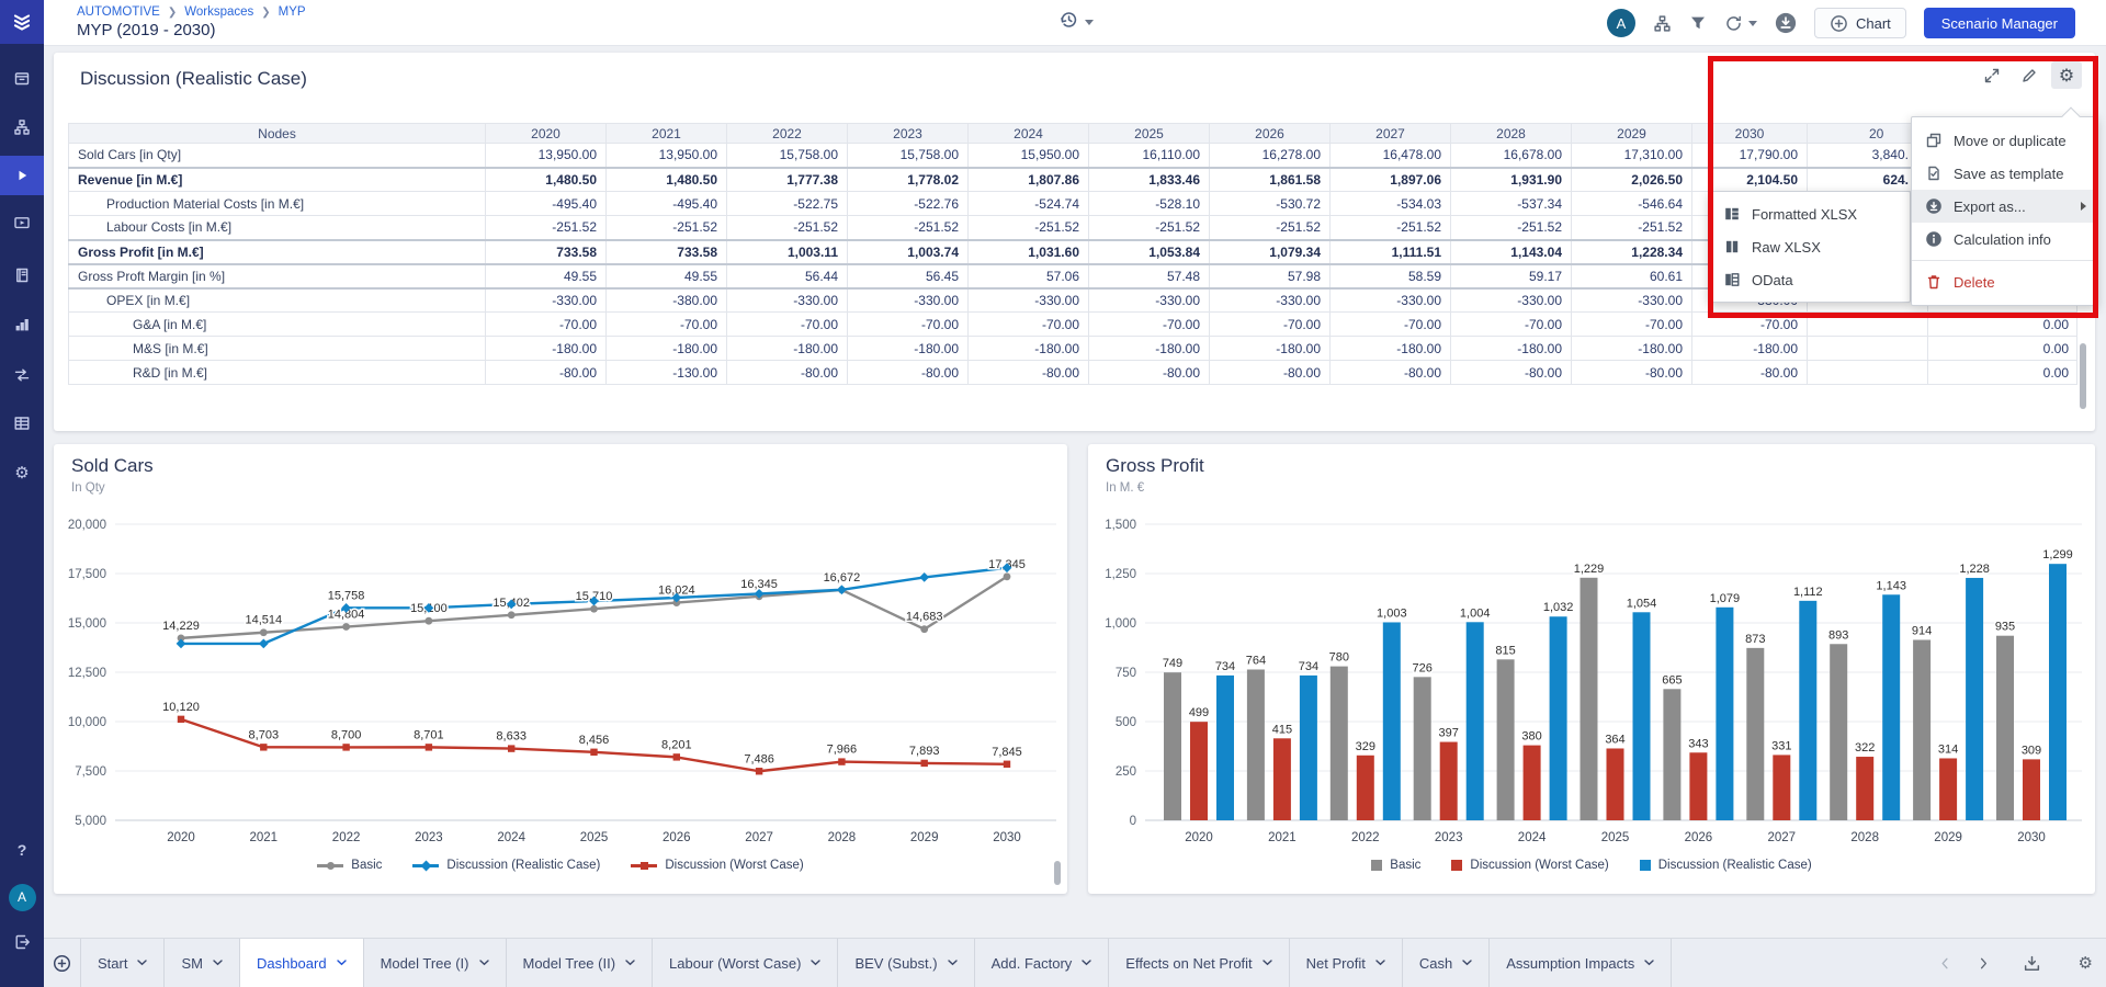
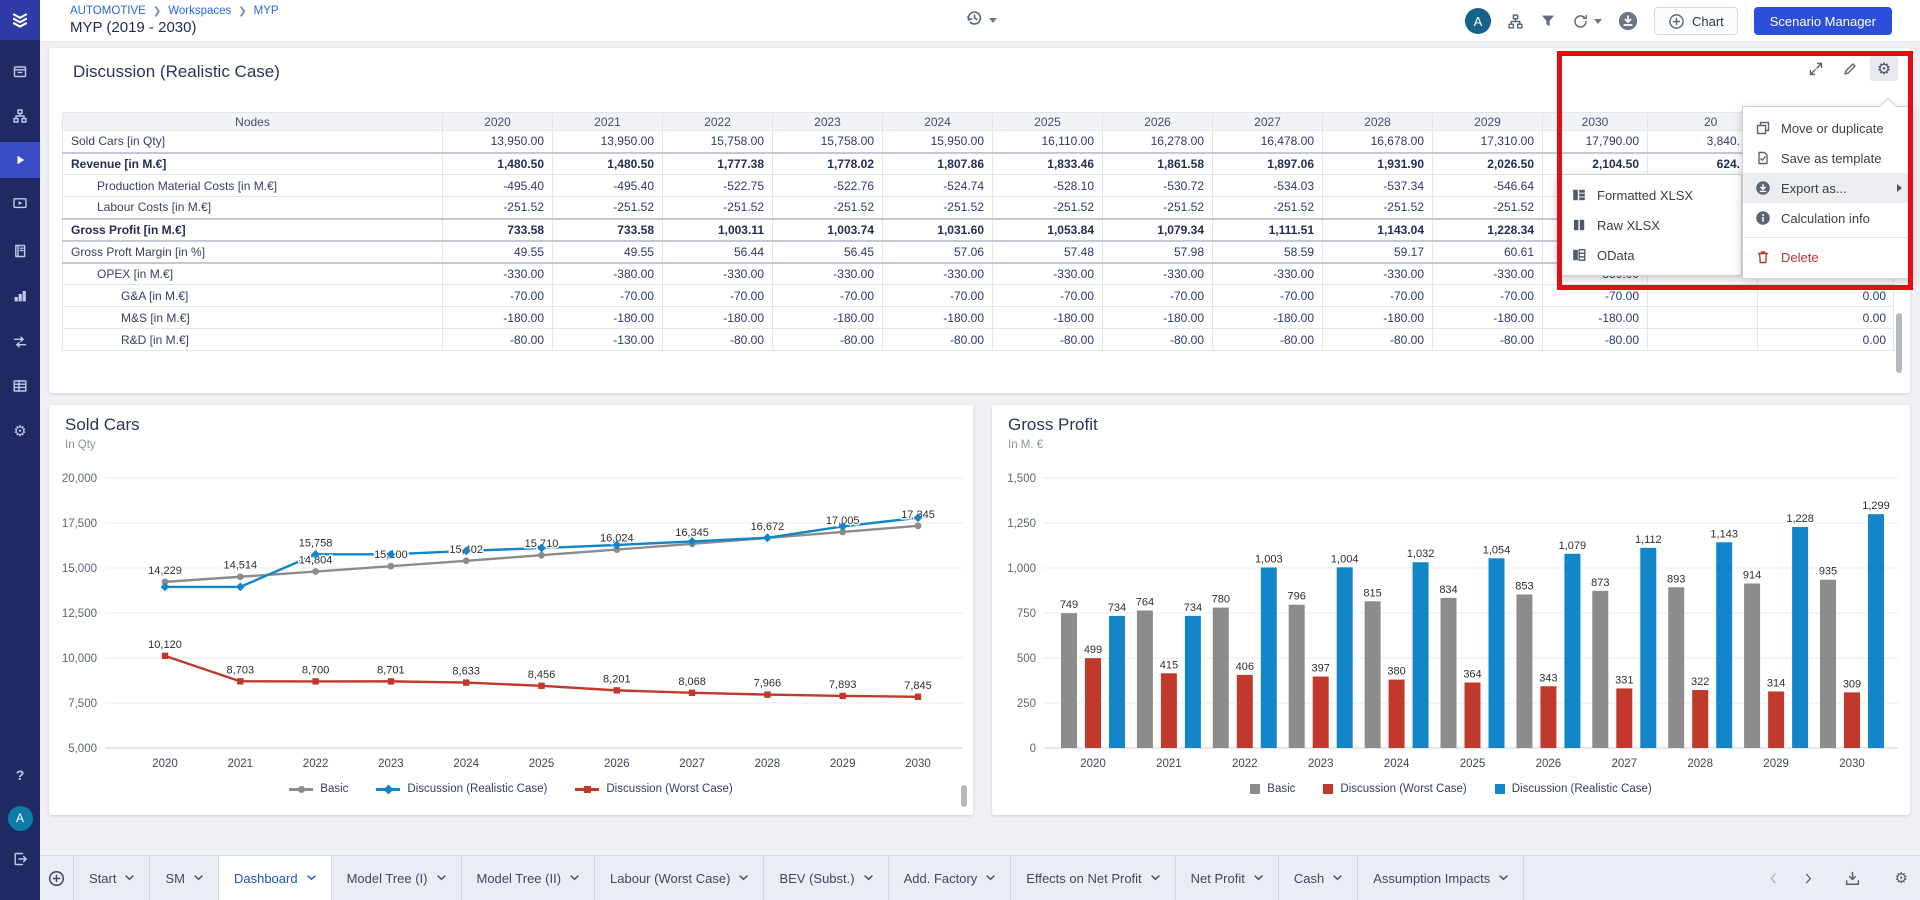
Sold Cars/Discussion (Worst Case)/2027: 7,486 -> 8,068
Sold Cars/Basic/2029: 14,683 -> 17,005
Gross Profit/Discussion (Worst Case)/2022: 329 -> 406
Gross Profit/Basic/2023: 726 -> 796
Gross Profit/Basic/2025: 1,229 -> 834
Gross Profit/Basic/2026: 665 -> 853
